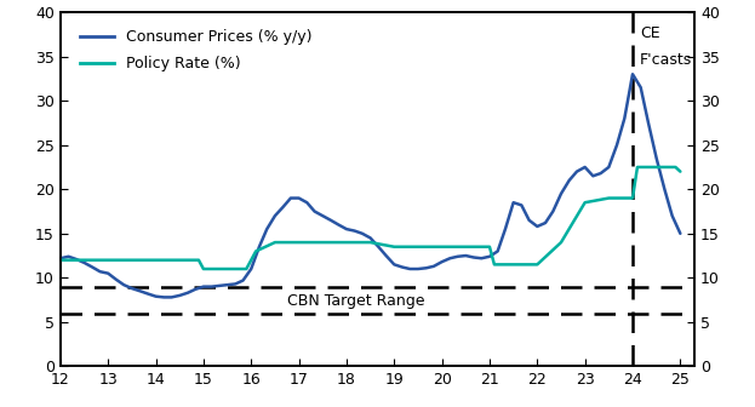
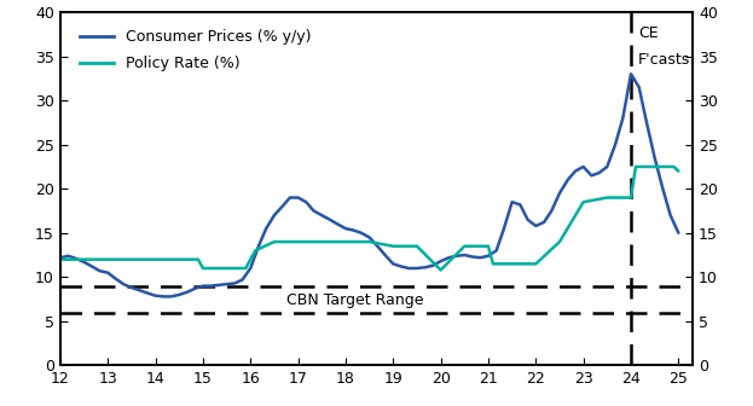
Policy Rate (%)/20: 13.5 -> 10.8
